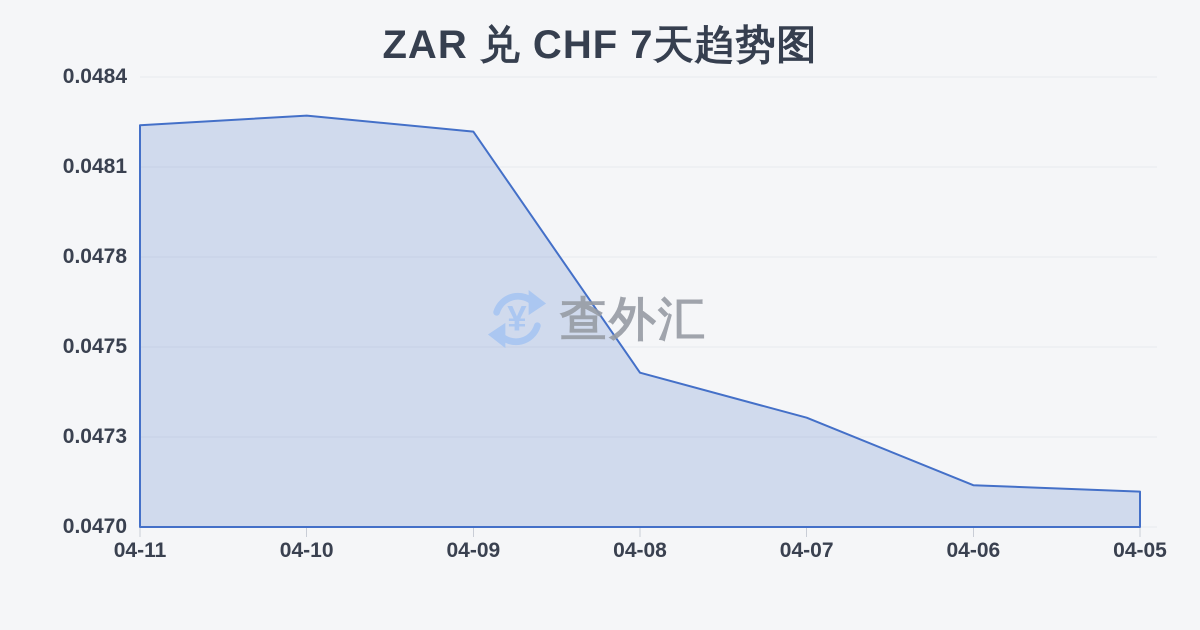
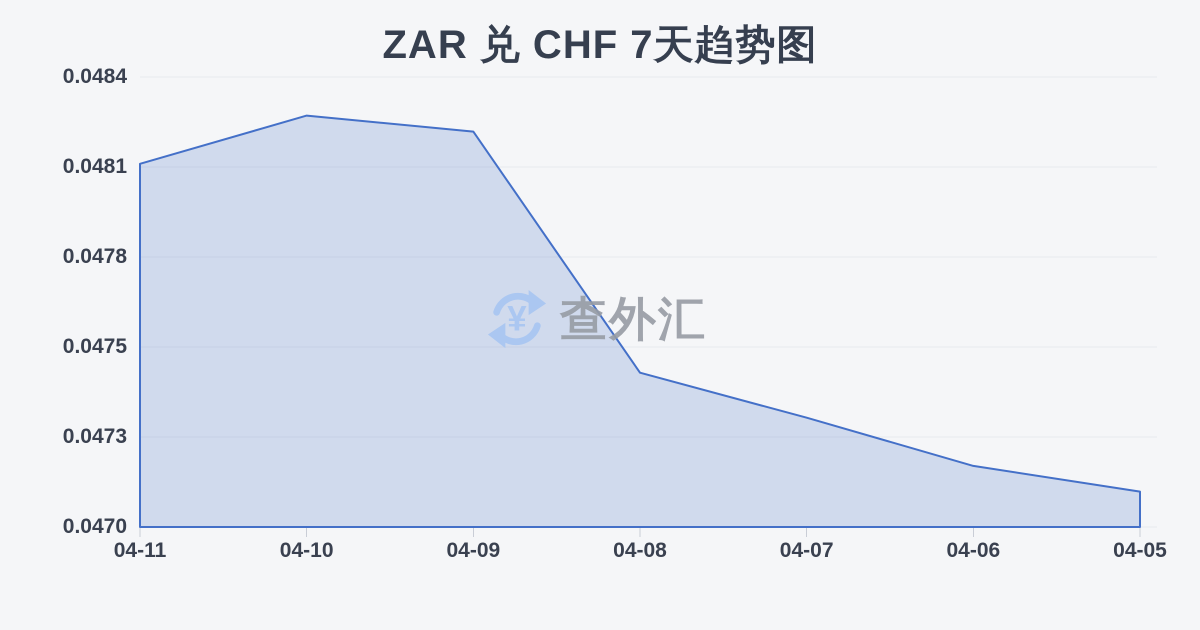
04-11: 0.04825 -> 0.04813
04-06: 0.04713 -> 0.04719
